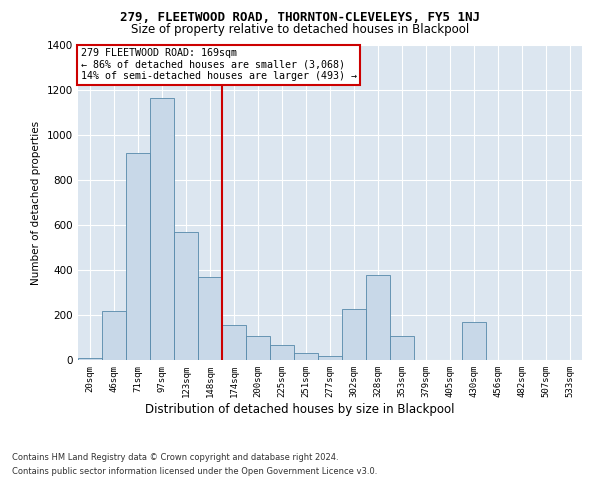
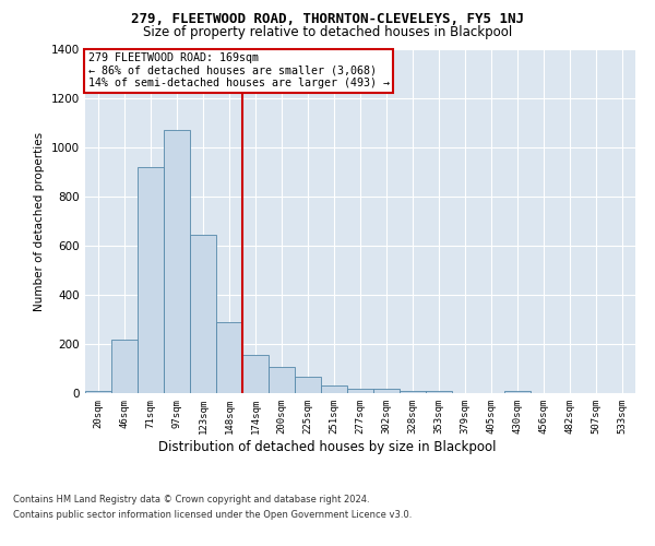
97sqm: 1165 -> 1070
123sqm: 570 -> 645
148sqm: 370 -> 290
302sqm: 225 -> 17
328sqm: 380 -> 11
353sqm: 105 -> 10
430sqm: 170 -> 10
